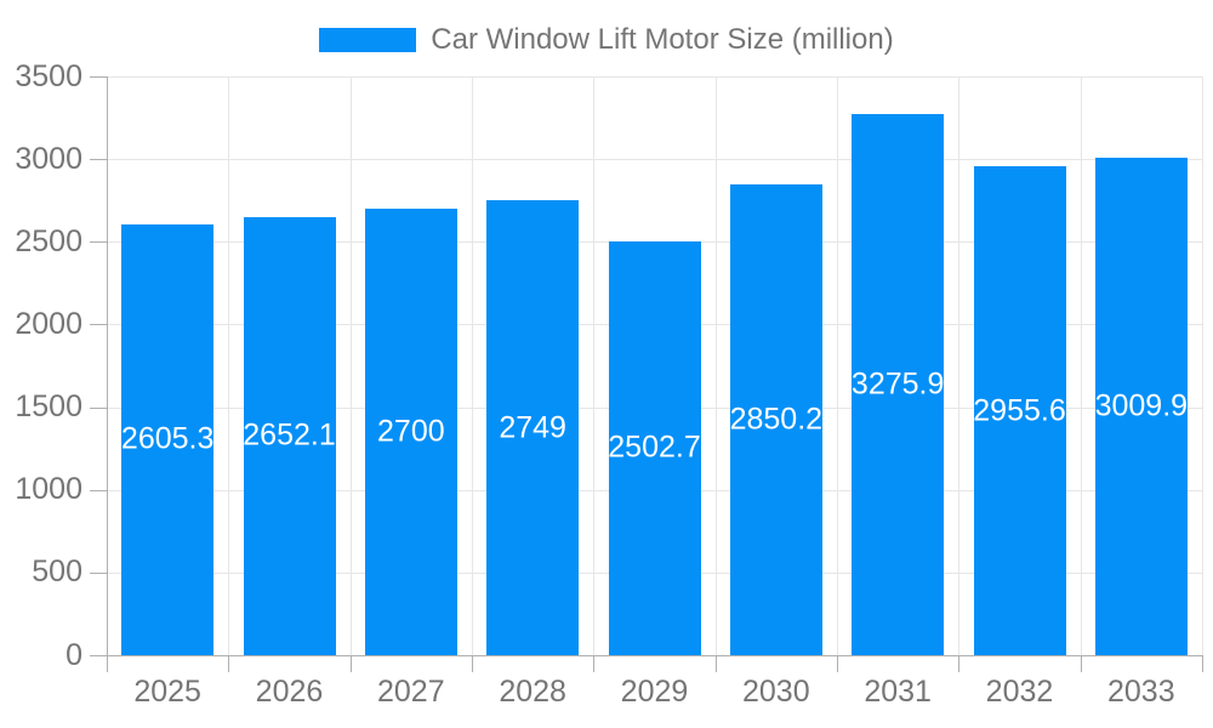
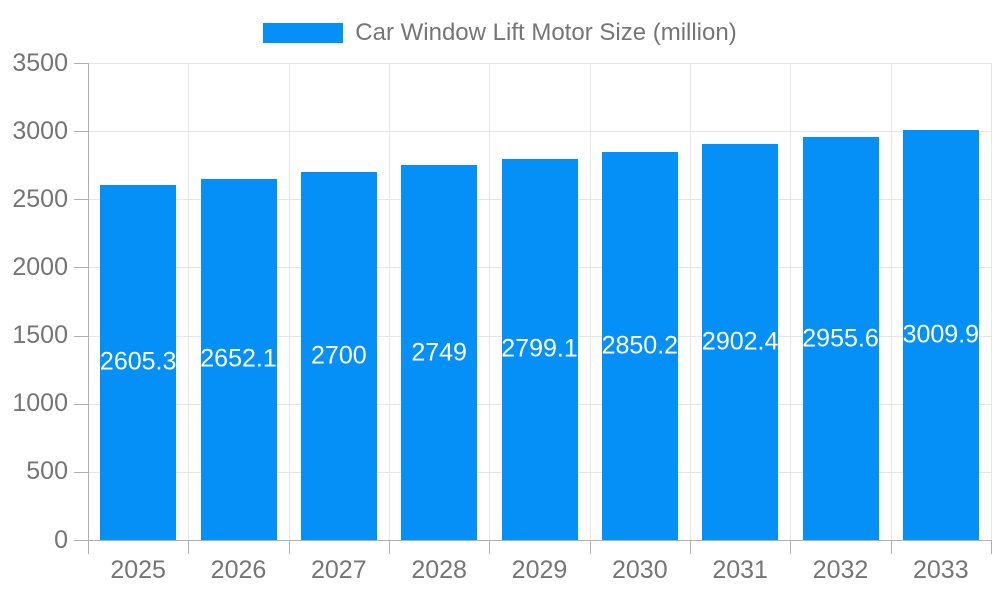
2029: 2502.7 -> 2799.1
2031: 3275.9 -> 2902.4
